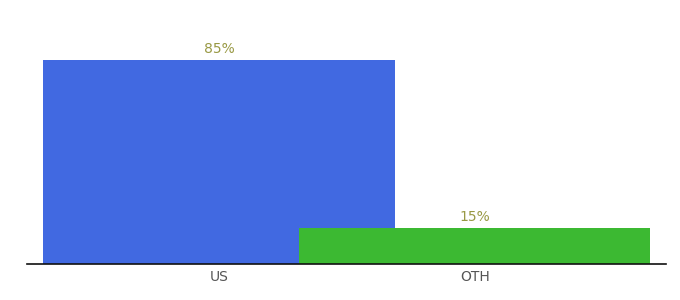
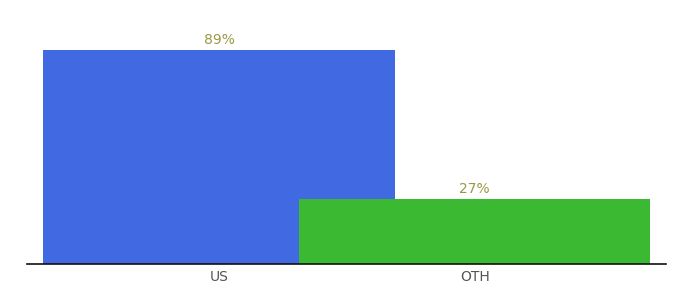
US: 85% -> 89%
OTH: 15% -> 27%
